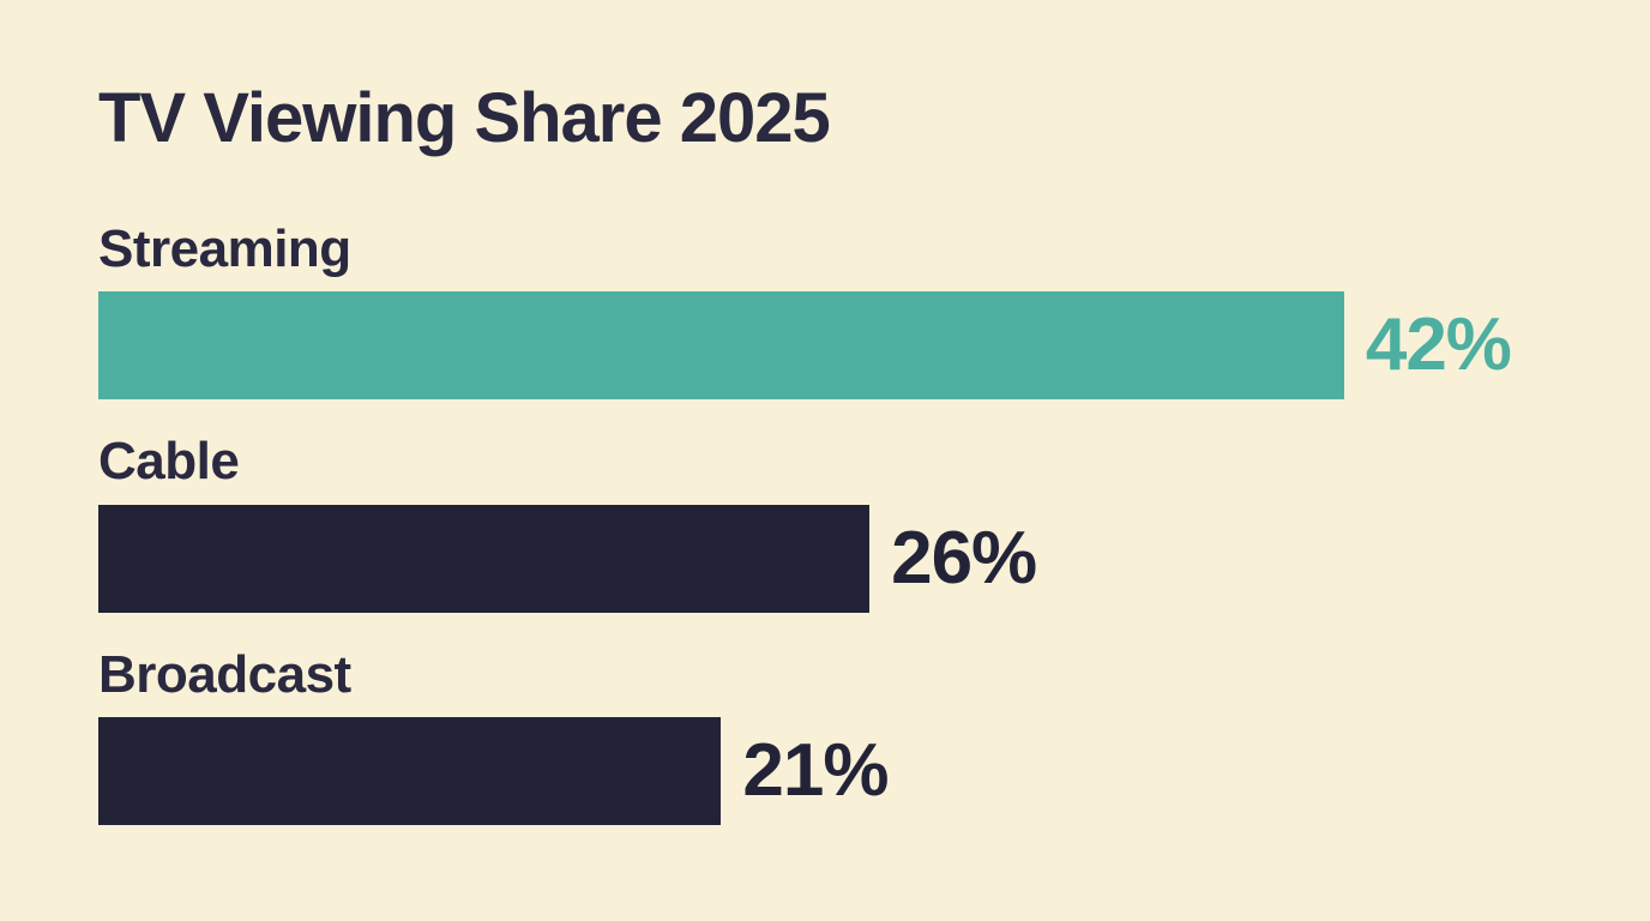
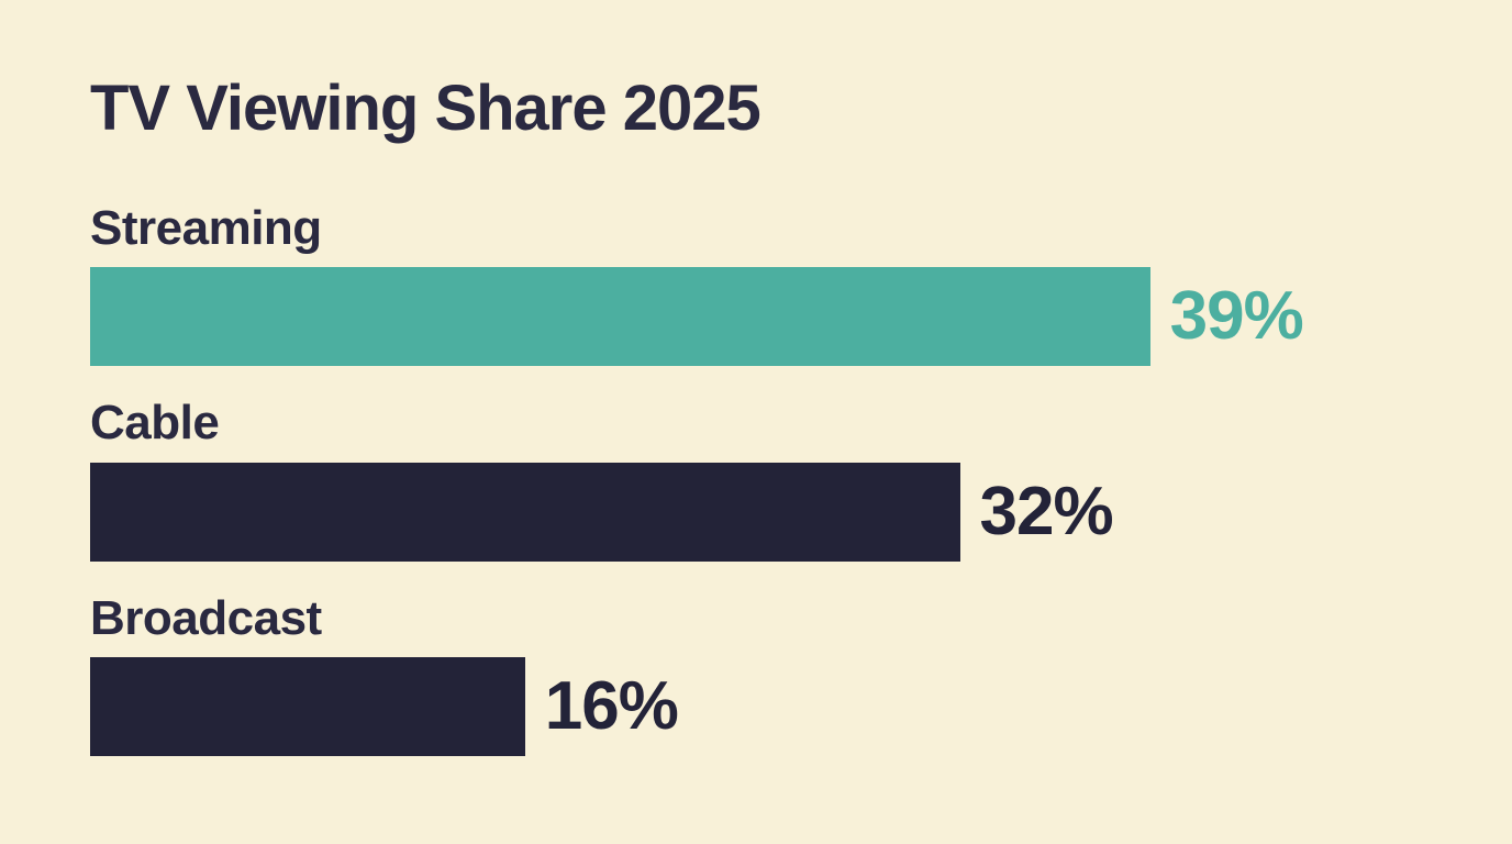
Streaming: 42% -> 39%
Cable: 26% -> 32%
Broadcast: 21% -> 16%
